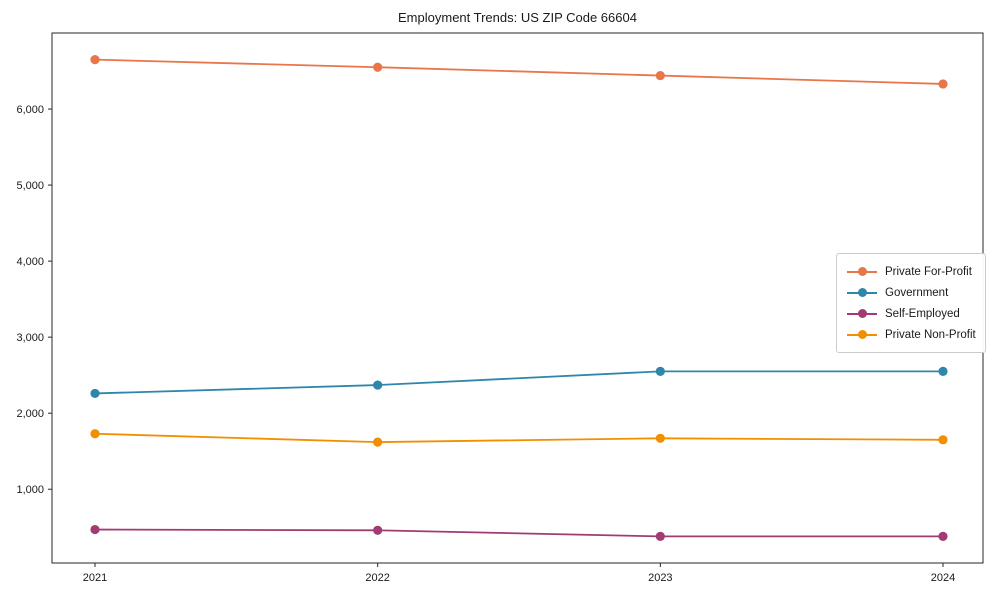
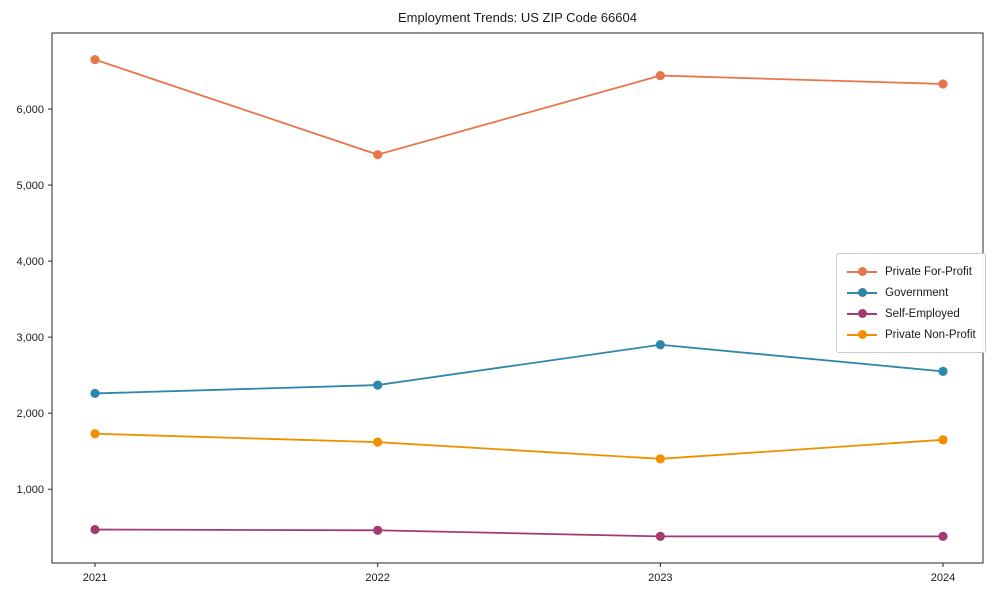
Private For-Profit/2022: 6600 -> 5400
Government/2023: 2600 -> 2900
Private Non-Profit/2023: 1700 -> 1400
